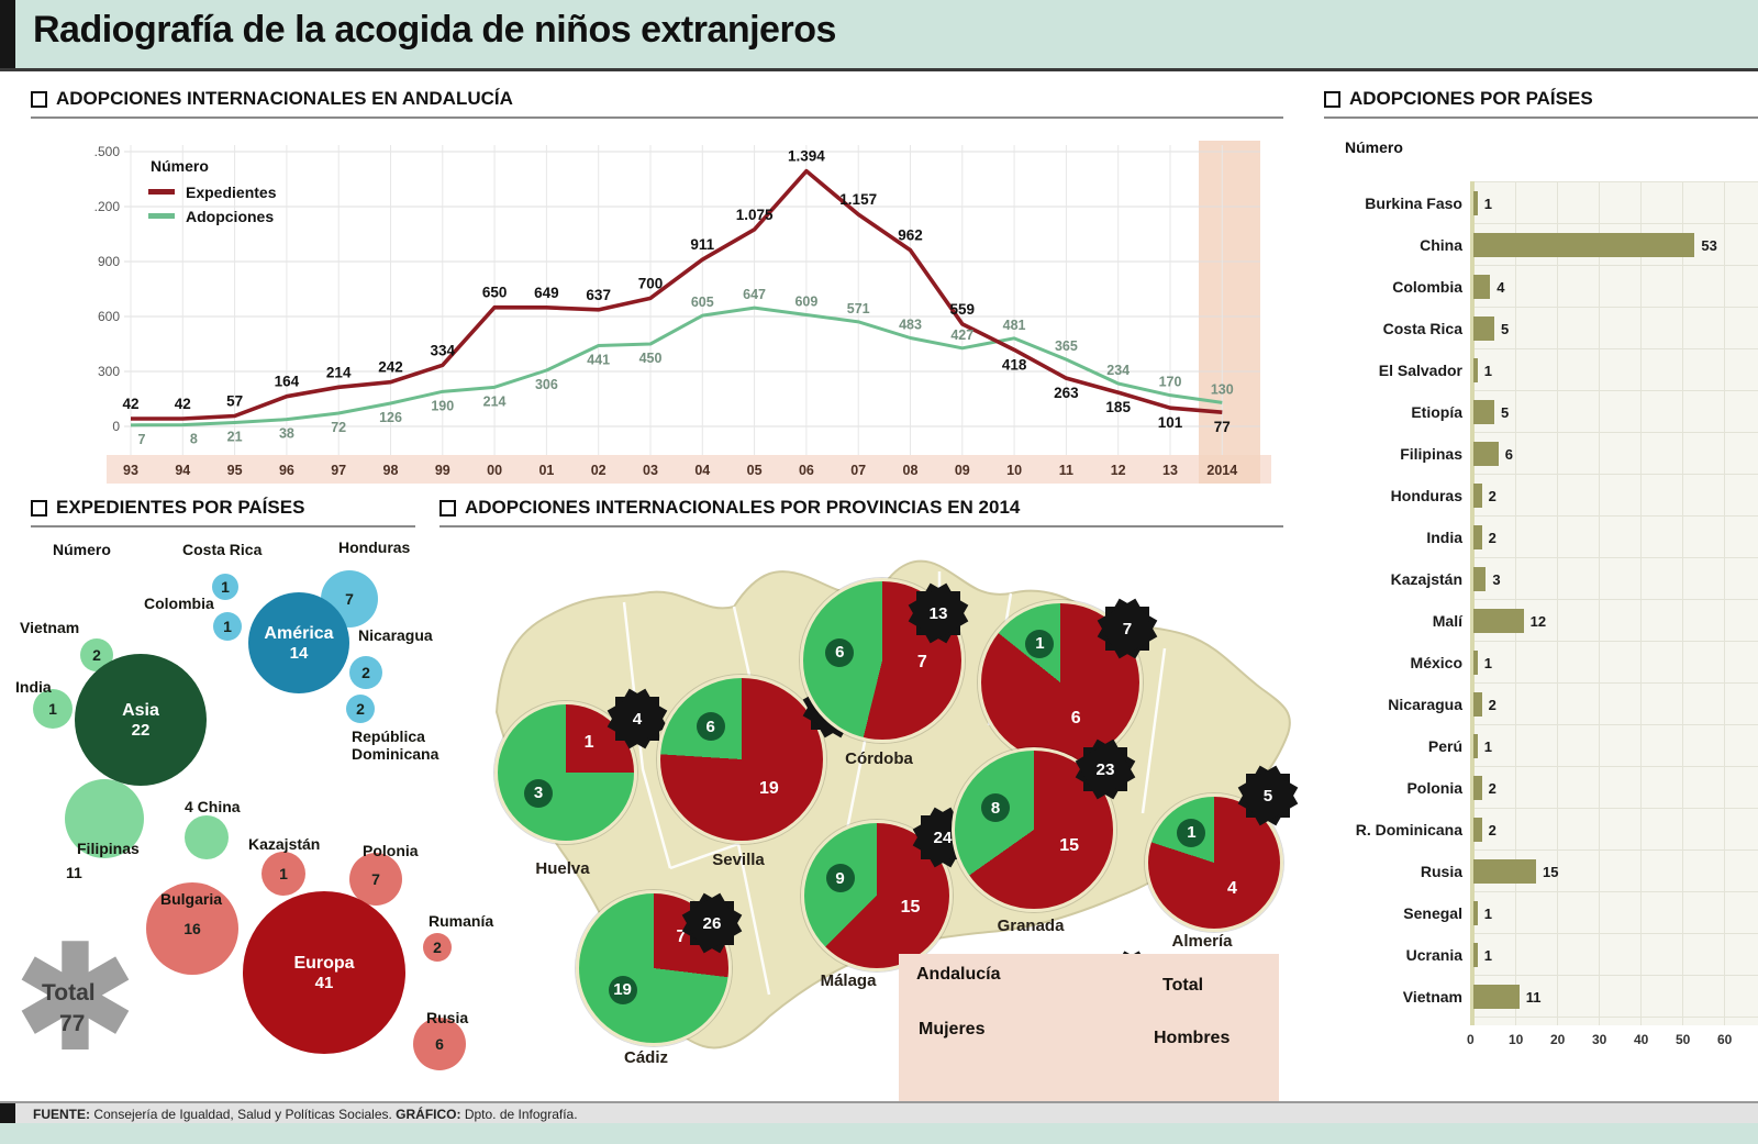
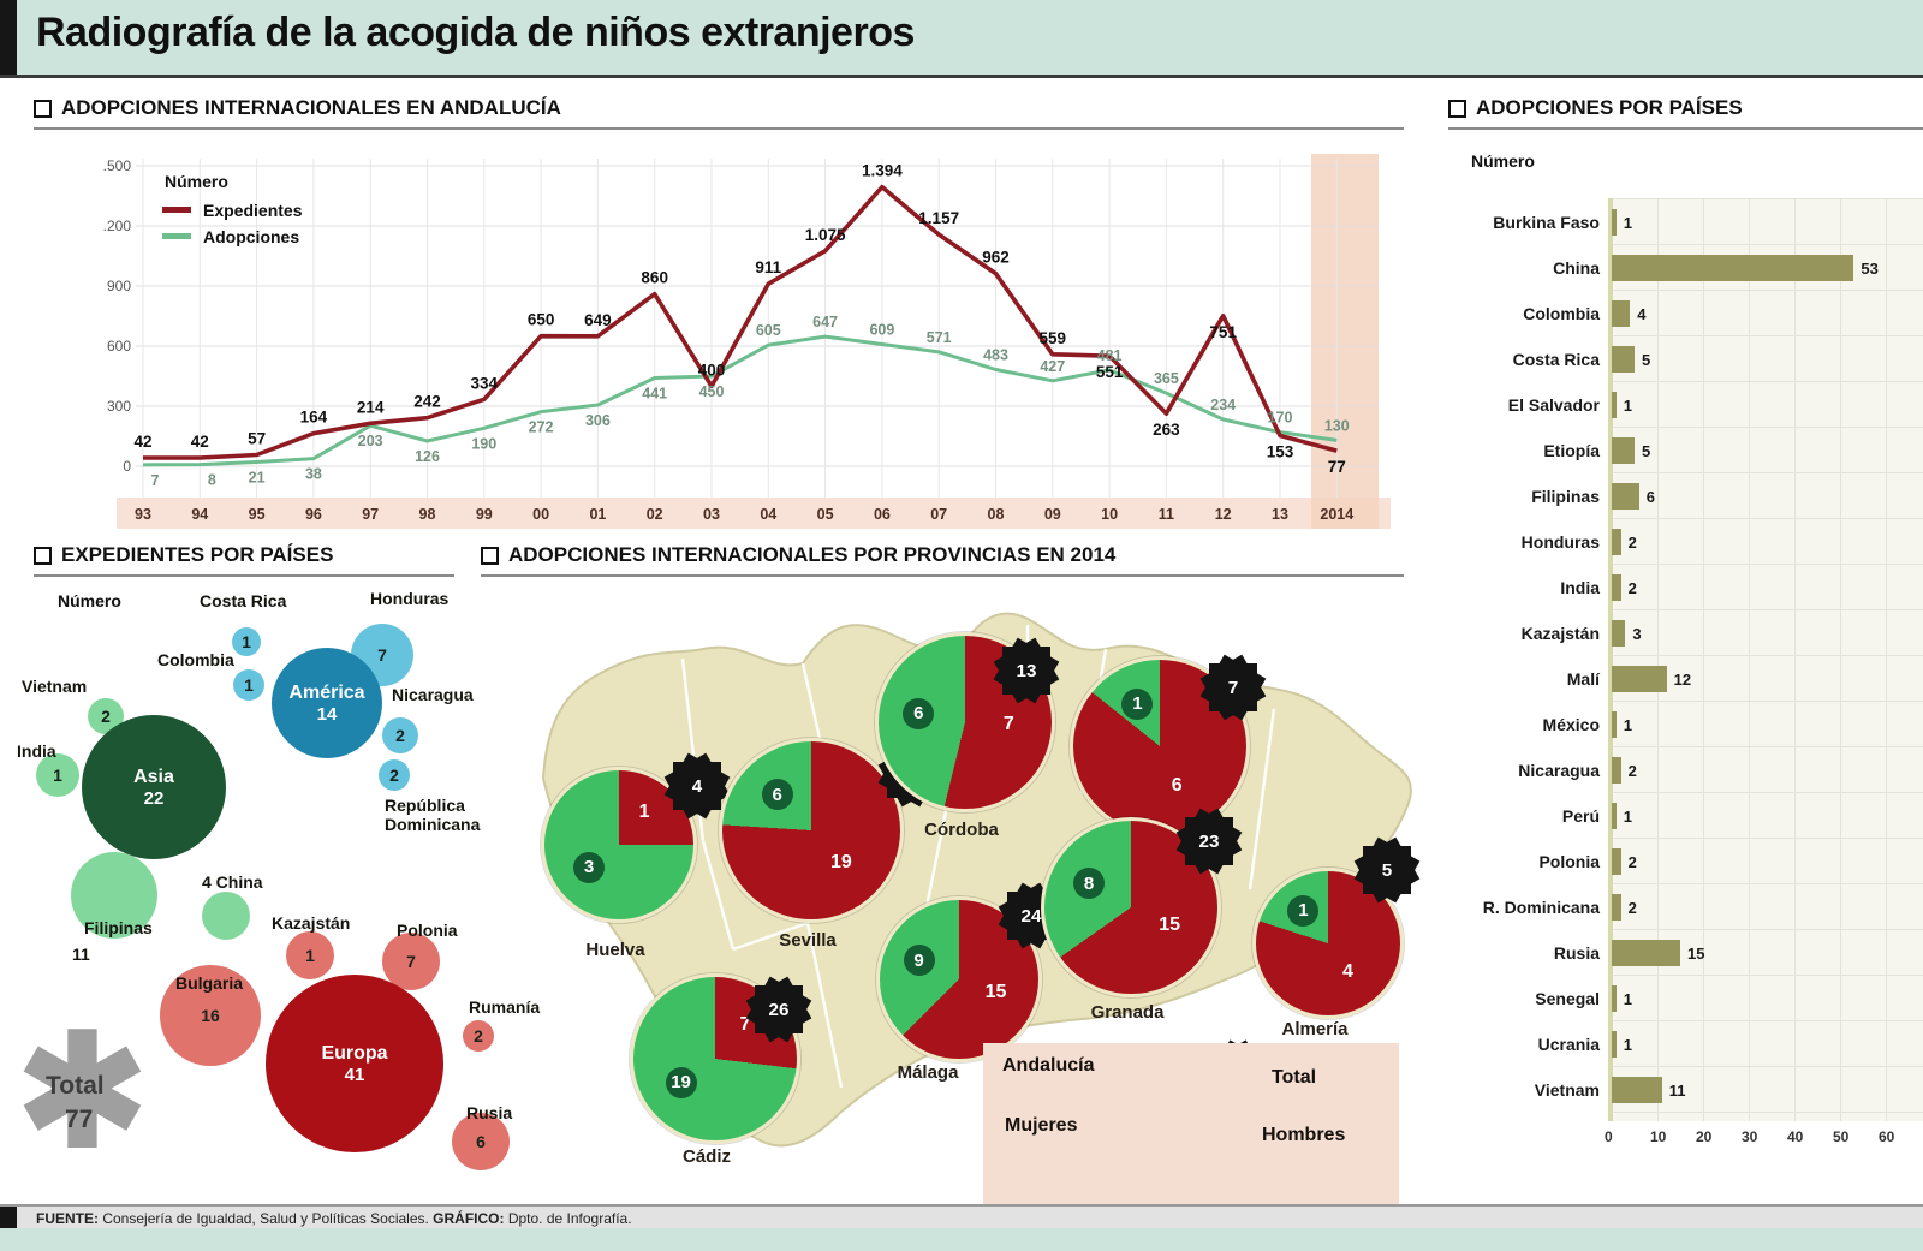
ADOPCIONES INTERNACIONALES EN ANDALUCÍA/Adopciones/97: 72 -> 203
ADOPCIONES INTERNACIONALES EN ANDALUCÍA/Adopciones/00: 214 -> 272
ADOPCIONES INTERNACIONALES EN ANDALUCÍA/Expedientes/02: 637 -> 860
ADOPCIONES INTERNACIONALES EN ANDALUCÍA/Expedientes/03: 700 -> 400
ADOPCIONES INTERNACIONALES EN ANDALUCÍA/Expedientes/10: 418 -> 551
ADOPCIONES INTERNACIONALES EN ANDALUCÍA/Expedientes/12: 185 -> 751
ADOPCIONES INTERNACIONALES EN ANDALUCÍA/Expedientes/13: 101 -> 153
